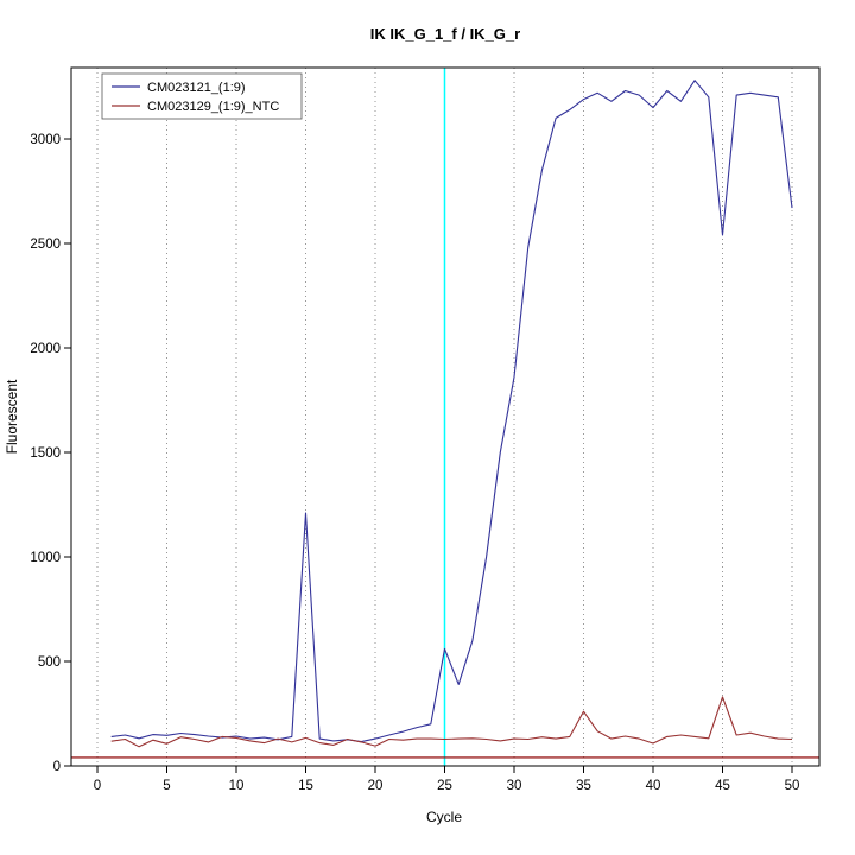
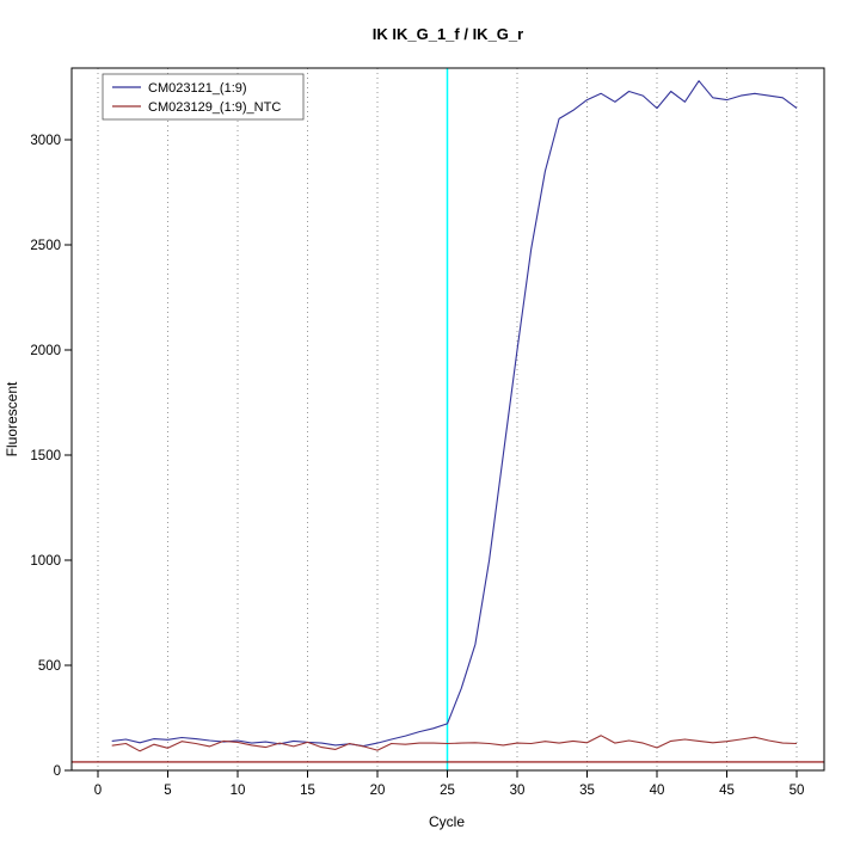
CM023121_(1:9)/15: 1210 -> 130
CM023121_(1:9)/25: 560 -> 220
CM023121_(1:9)/30: 1860 -> 2000
CM023129_(1:9)_NTC/35: 260 -> 130
CM023121_(1:9)/45: 2540 -> 3190
CM023129_(1:9)_NTC/45: 330 -> 140
CM023121_(1:9)/50: 2670 -> 3150
